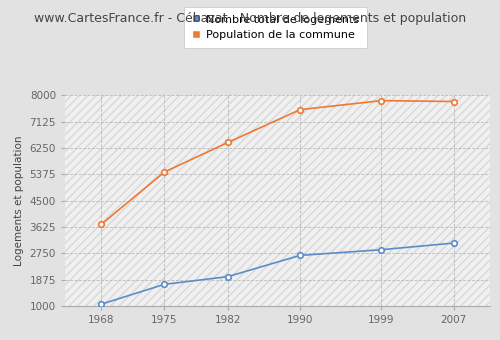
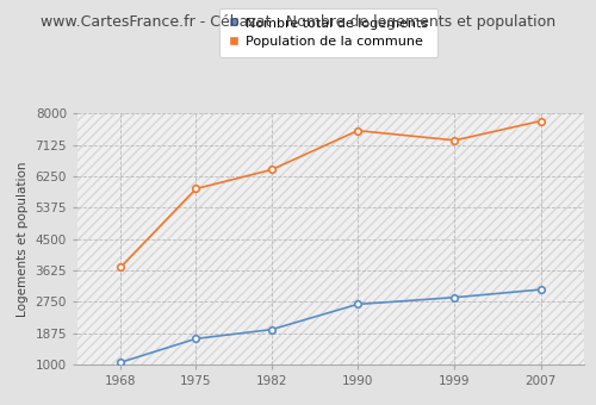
Population de la commune/1975: 5450 -> 5900
Population de la commune/1999: 7820 -> 7250
